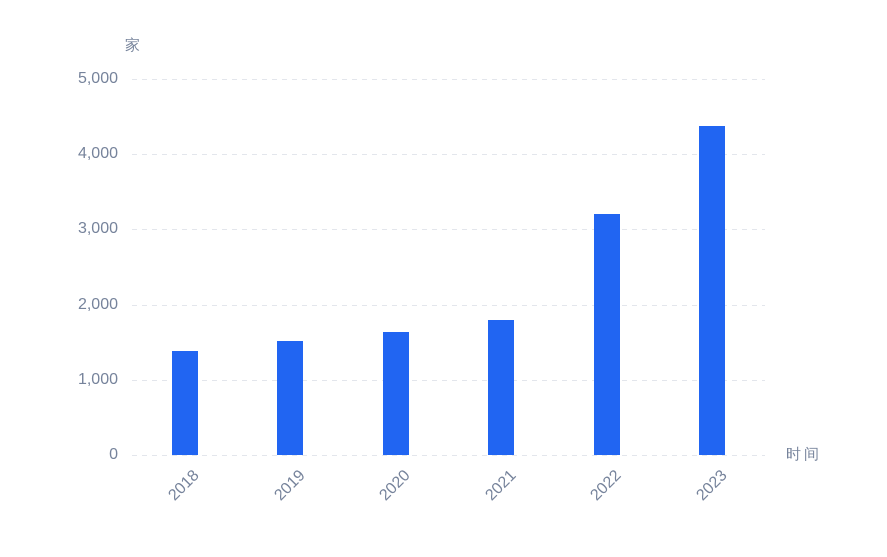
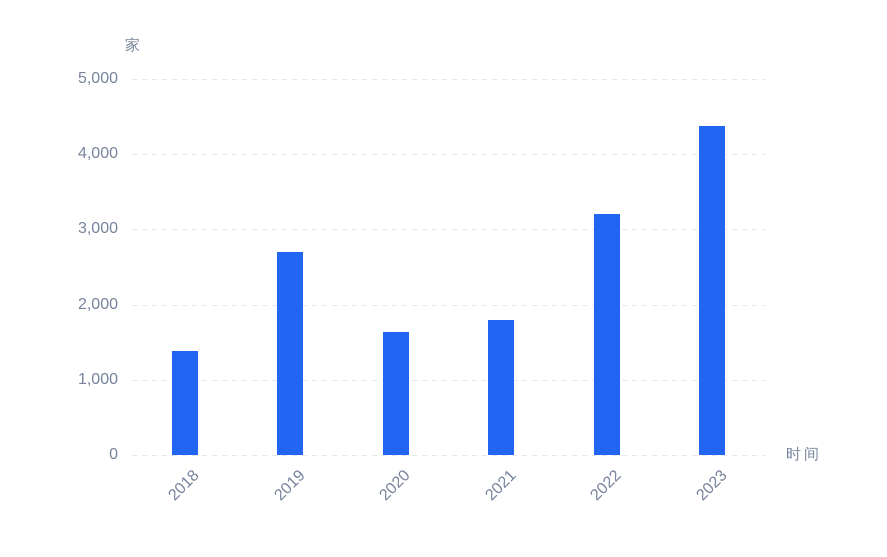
2019: 1500 -> 2700
